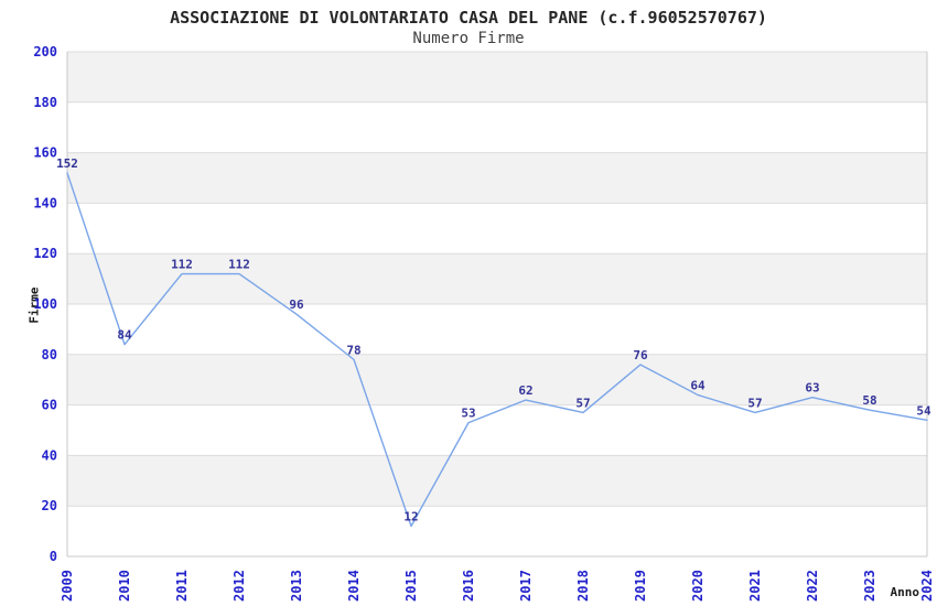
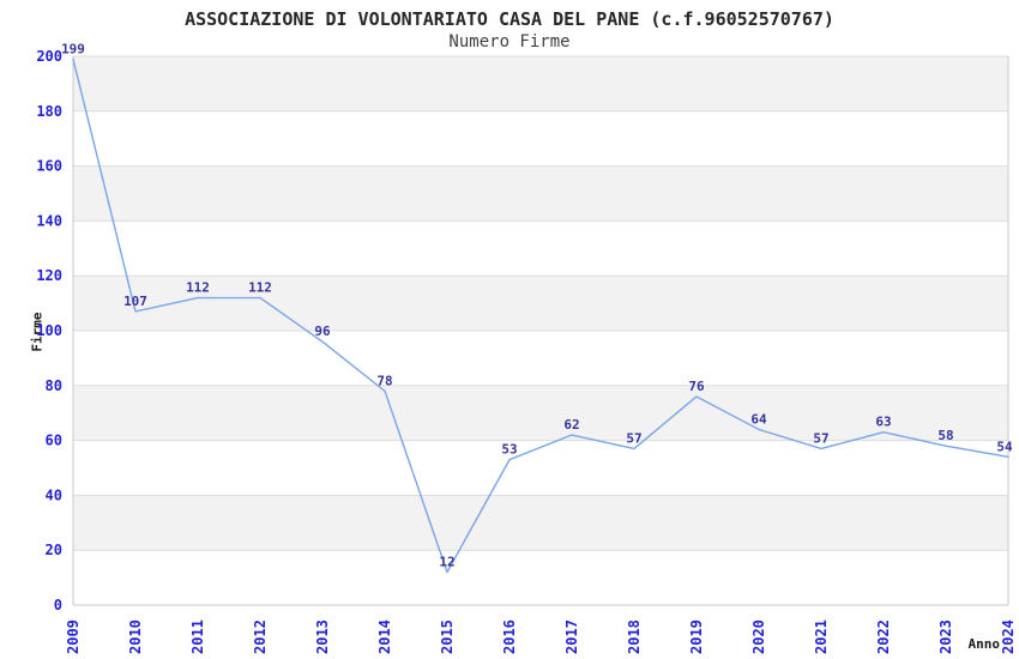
2009: 152 -> 199
2010: 84 -> 107
